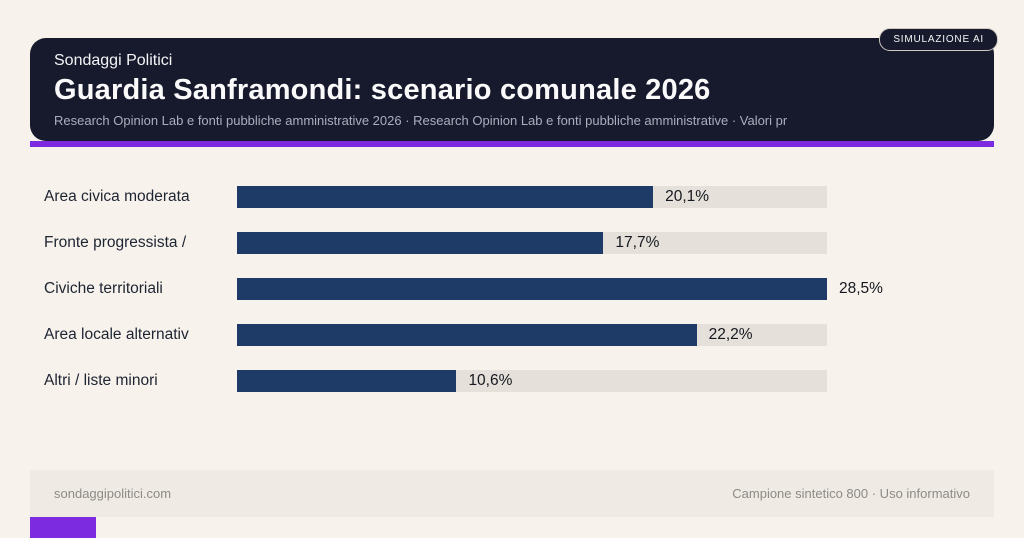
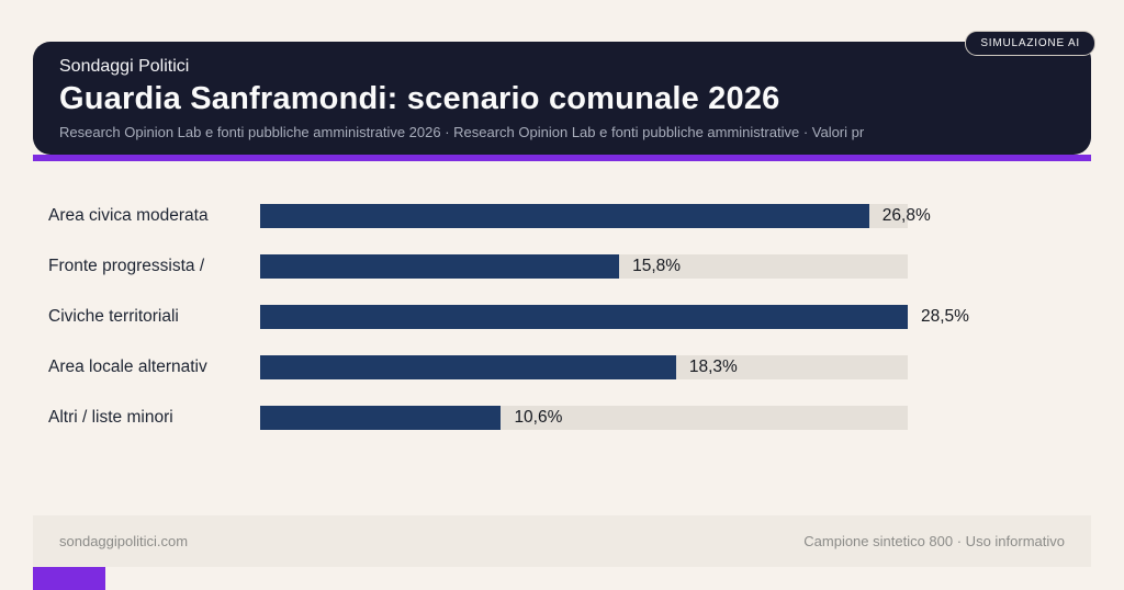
Area civica moderata: 20,1% -> 26,8%
Fronte progressista /: 17,7% -> 15,8%
Area locale alternativ: 22,2% -> 18,3%
